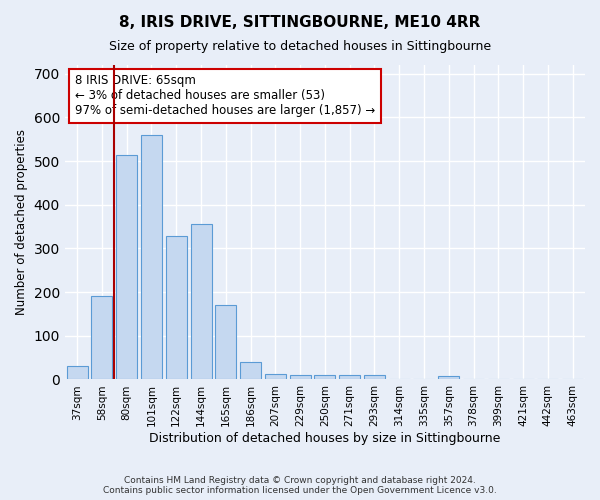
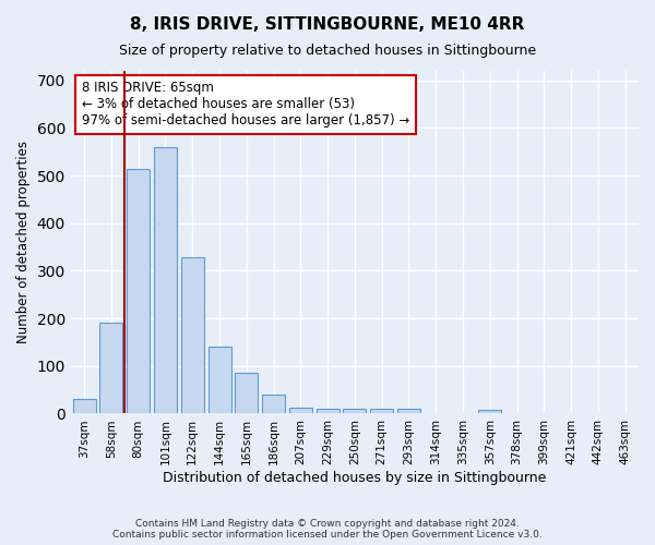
144sqm: 355 -> 140
165sqm: 170 -> 85
